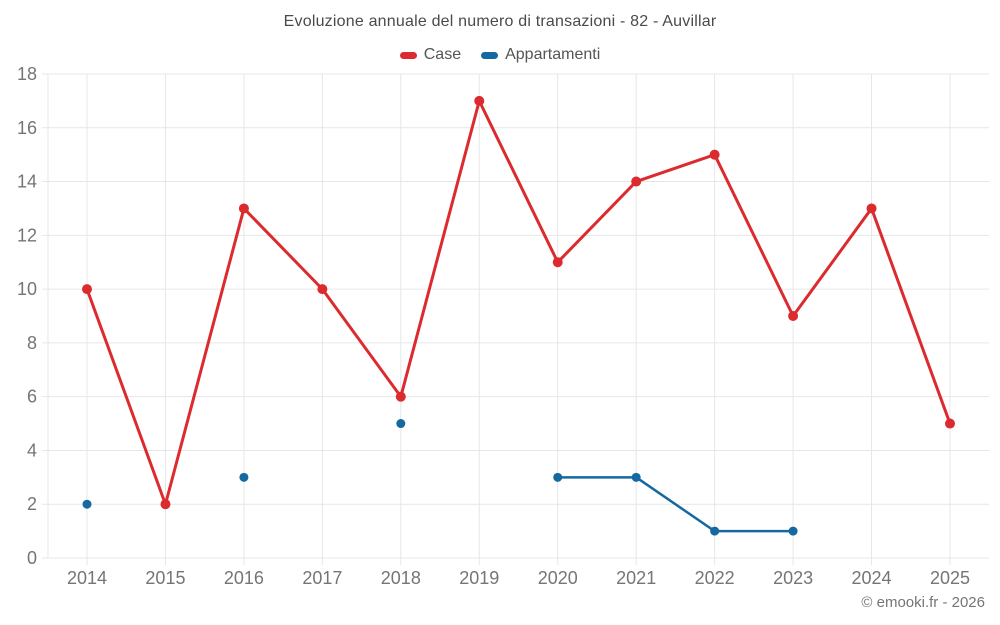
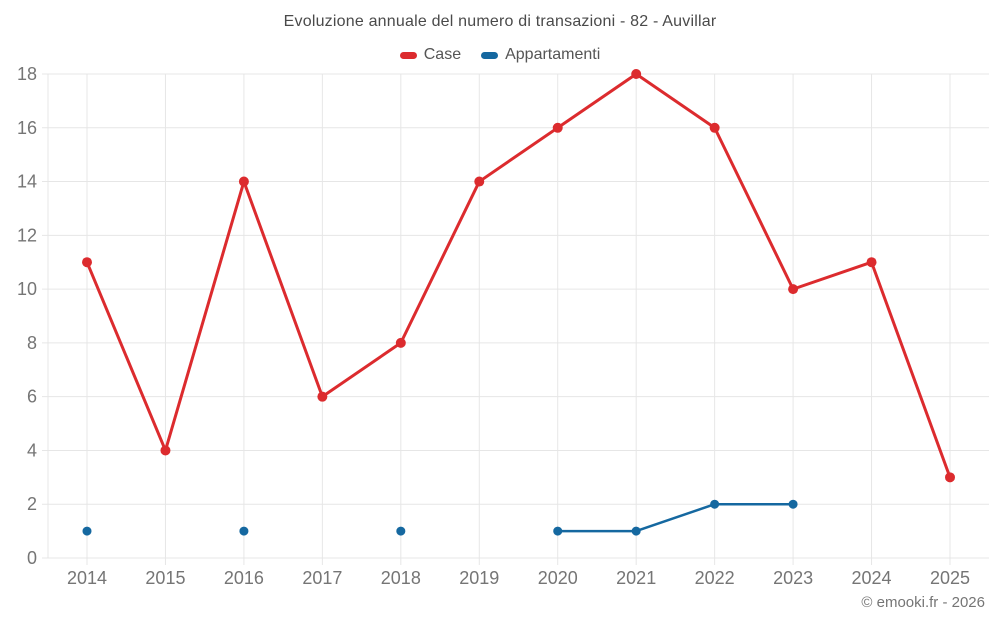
Case/2014: 10 -> 11
Appartamenti/2014: 2 -> 1
Case/2015: 2 -> 4
Case/2016: 13 -> 14
Appartamenti/2016: 3 -> 1
Case/2017: 10 -> 6
Case/2018: 6 -> 8
Appartamenti/2018: 5 -> 1
Case/2019: 17 -> 14
Case/2020: 11 -> 16
Appartamenti/2020: 3 -> 1
Case/2021: 14 -> 18
Appartamenti/2021: 3 -> 1
Case/2022: 15 -> 16
Appartamenti/2022: 1 -> 2
Case/2023: 9 -> 10
Appartamenti/2023: 1 -> 2
Case/2024: 13 -> 11
Case/2025: 5 -> 3
